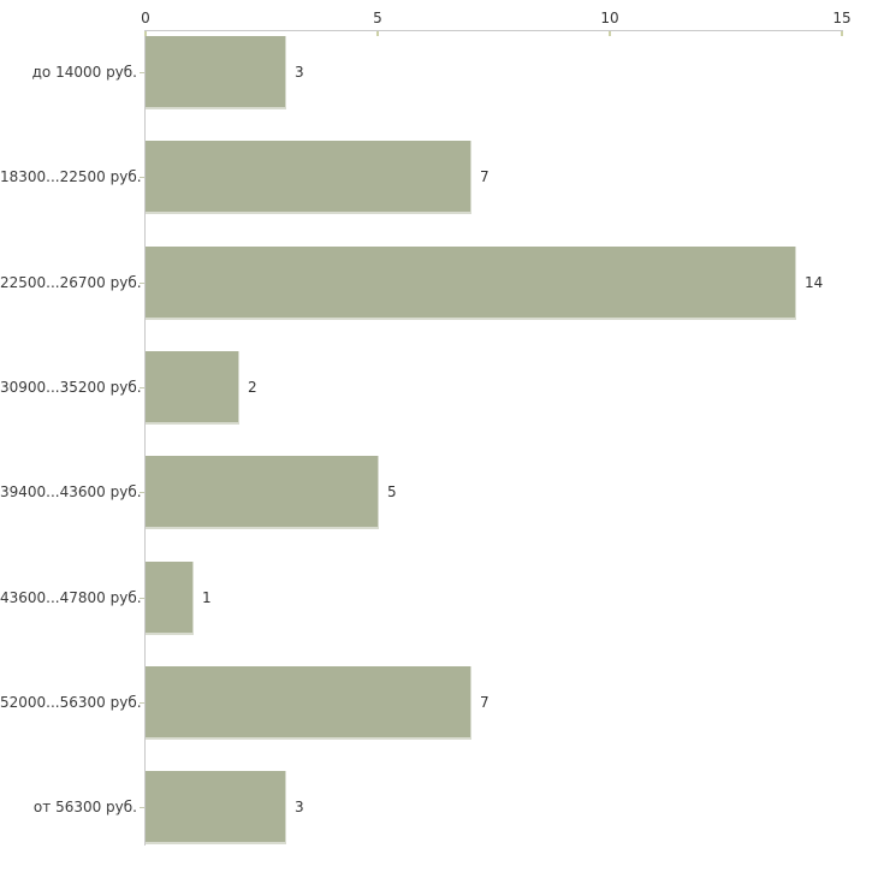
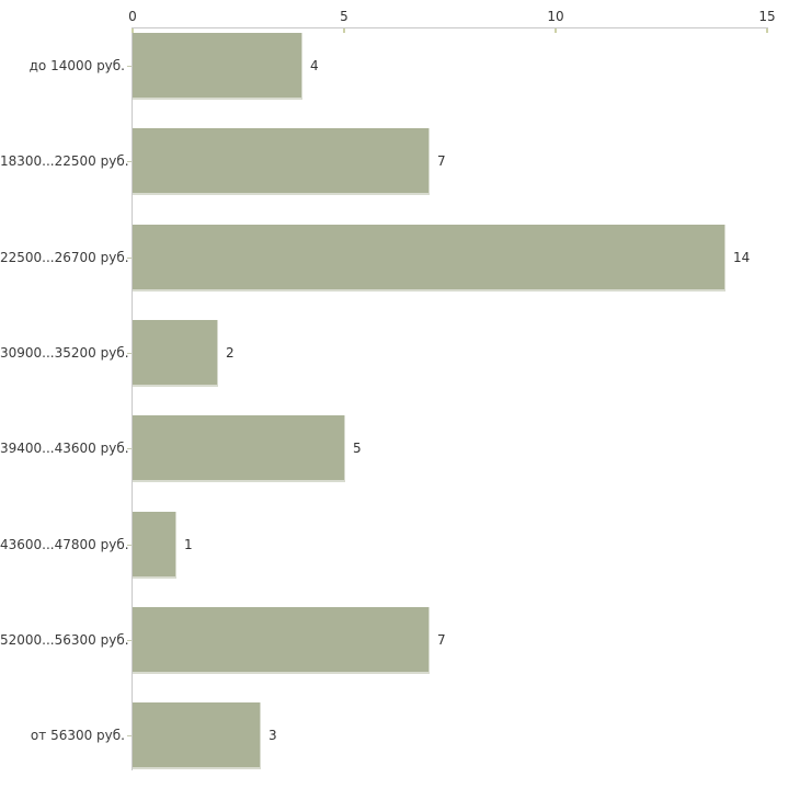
до 14000 руб.: 3 -> 4
